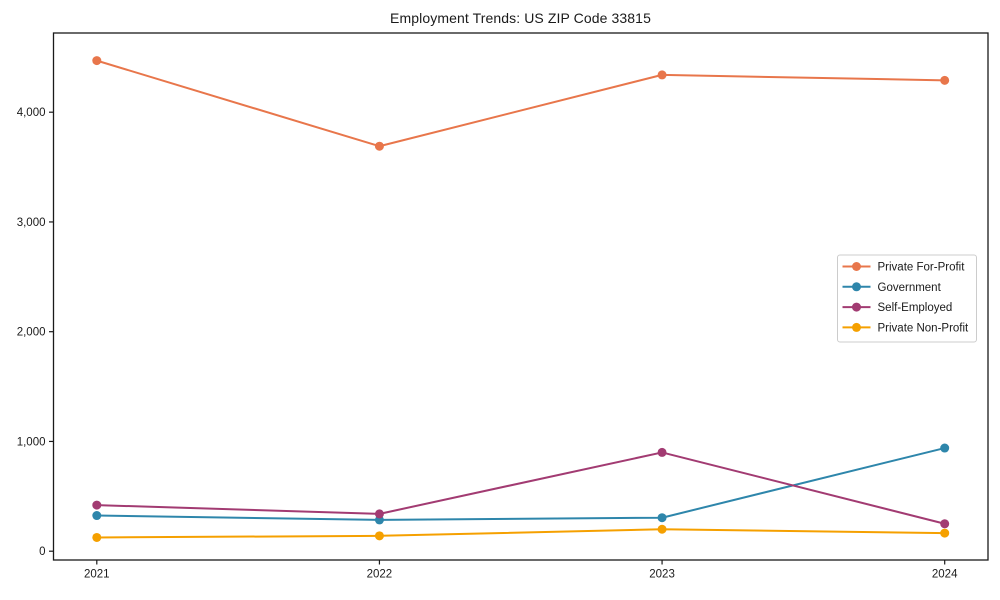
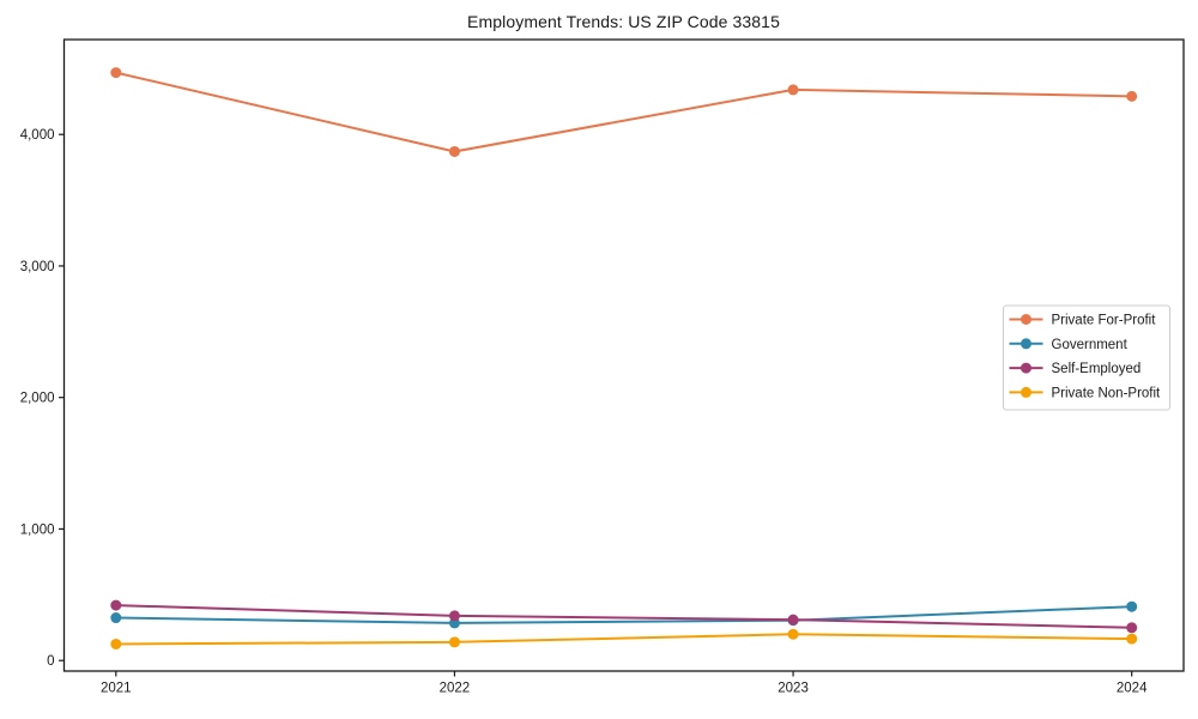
Private For-Profit/2022: 3690 -> 3870
Self-Employed/2023: 900 -> 310
Government/2024: 940 -> 410
